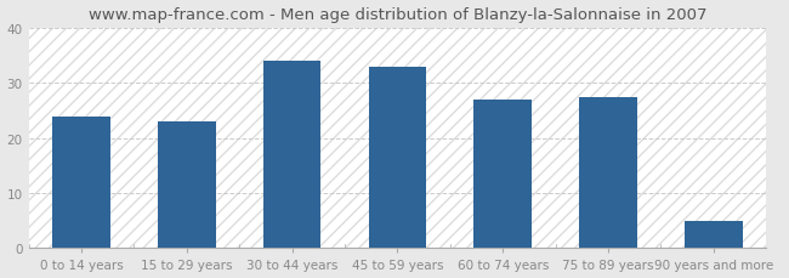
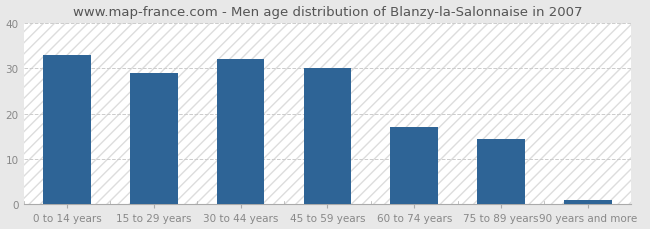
0 to 14 years: 24.0 -> 33.0
15 to 29 years: 23.0 -> 29.0
30 to 44 years: 34.0 -> 32.0
45 to 59 years: 33.0 -> 30.0
60 to 74 years: 27.0 -> 17.0
75 to 89 years: 27.5 -> 14.5
90 years and more: 5.0 -> 1.0
